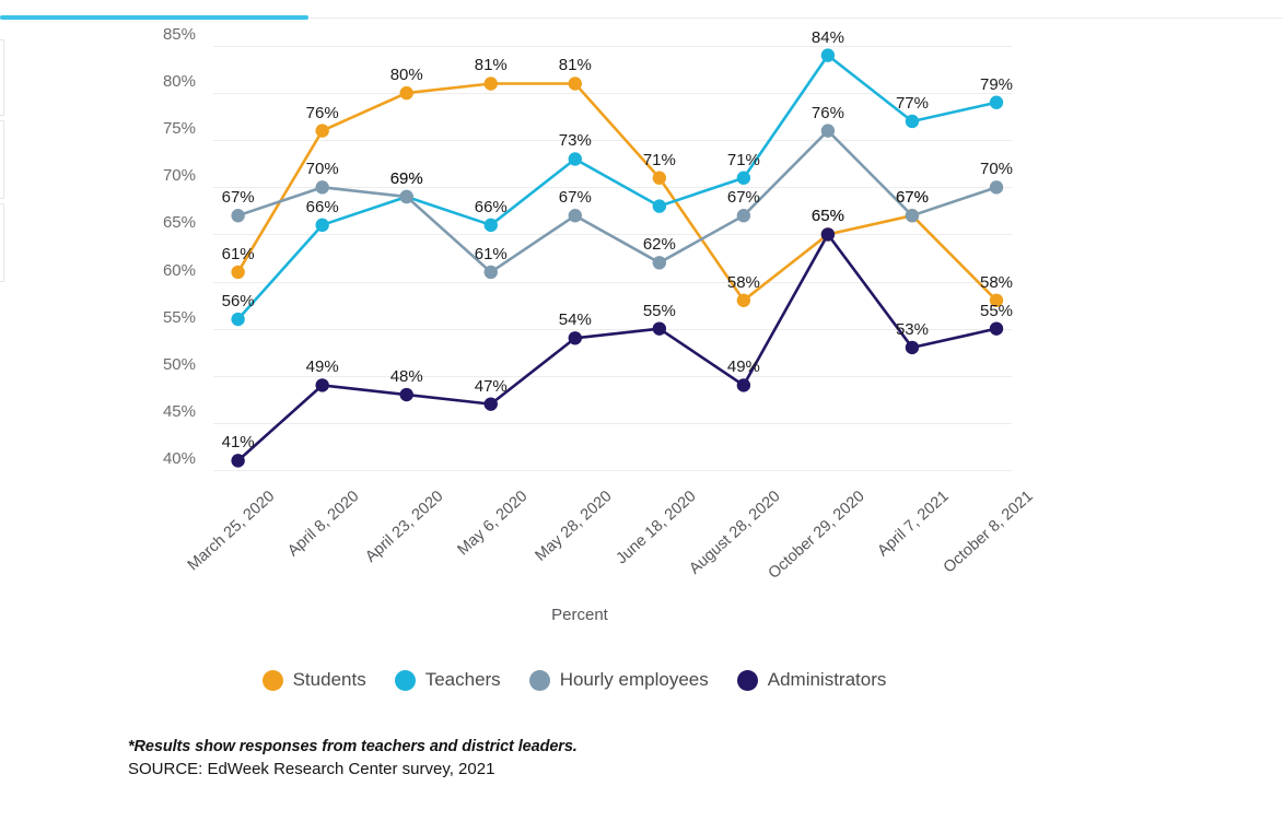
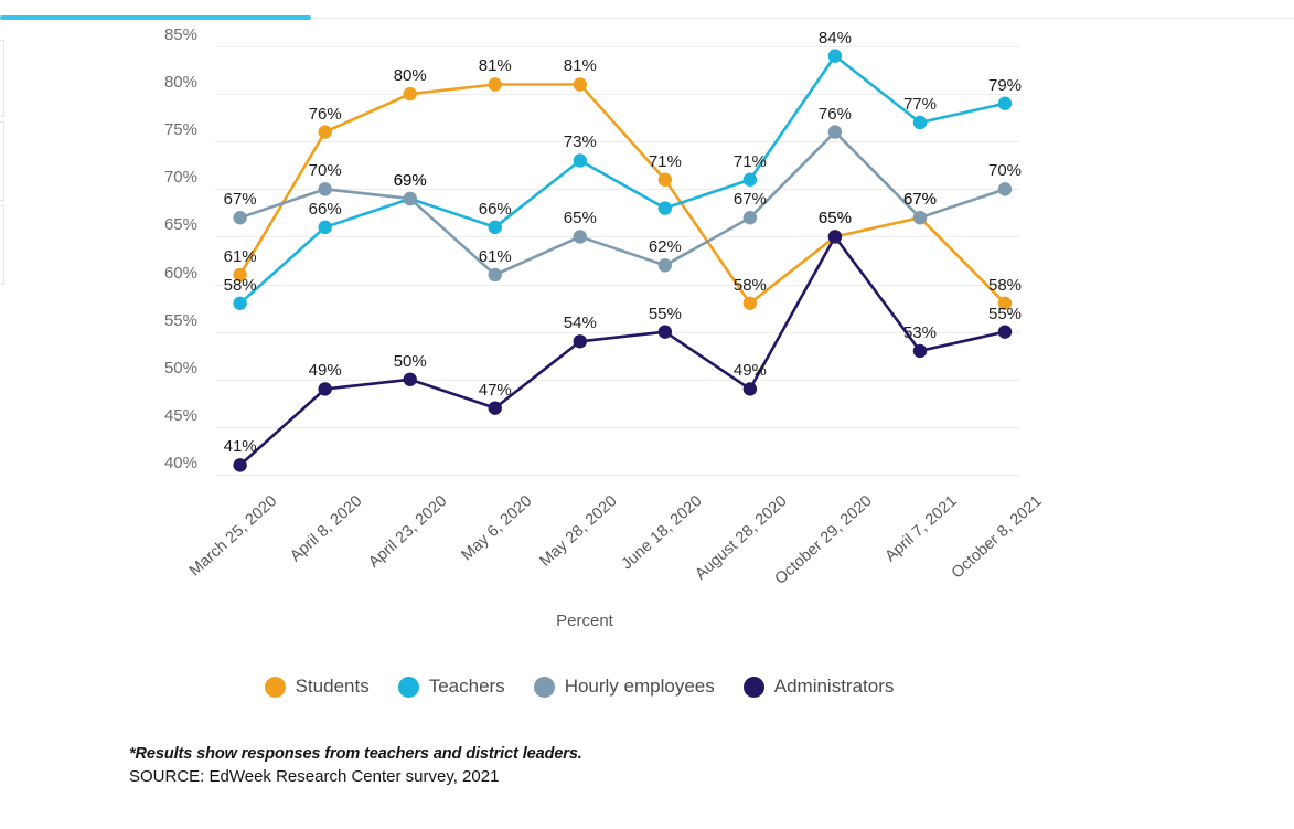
Teachers/March 25, 2020: 56% -> 58%
Administrators/April 23, 2020: 48% -> 50%
Hourly employees/May 28, 2020: 67% -> 65%
